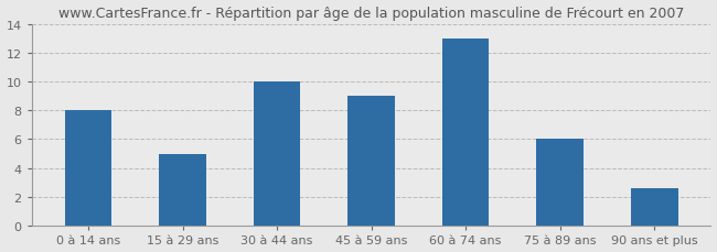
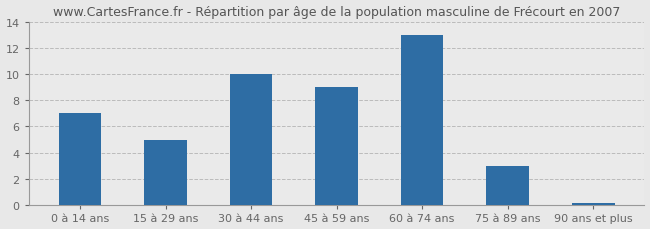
0 à 14 ans: 8.0 -> 7.0
75 à 89 ans: 6.0 -> 3.0
90 ans et plus: 2.6 -> 0.1
